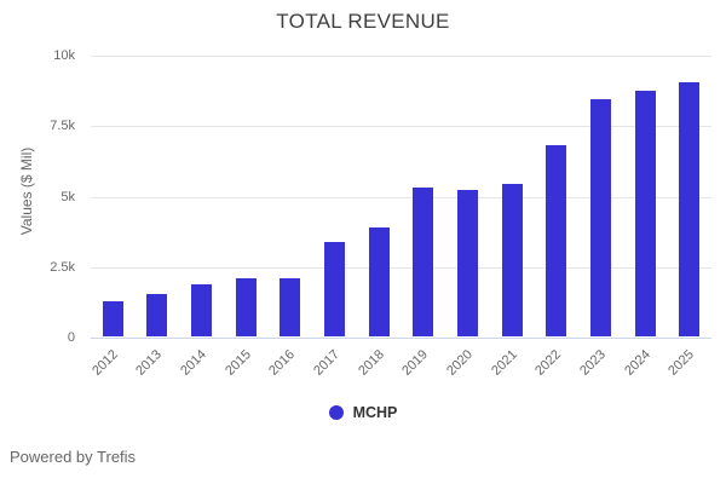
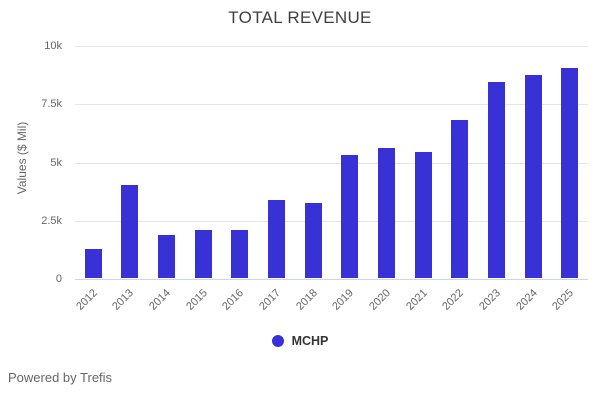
2013: 1.5k -> 4.0k
2018: 3.8k -> 3.2k
2020: 5.2k -> 5.6k
